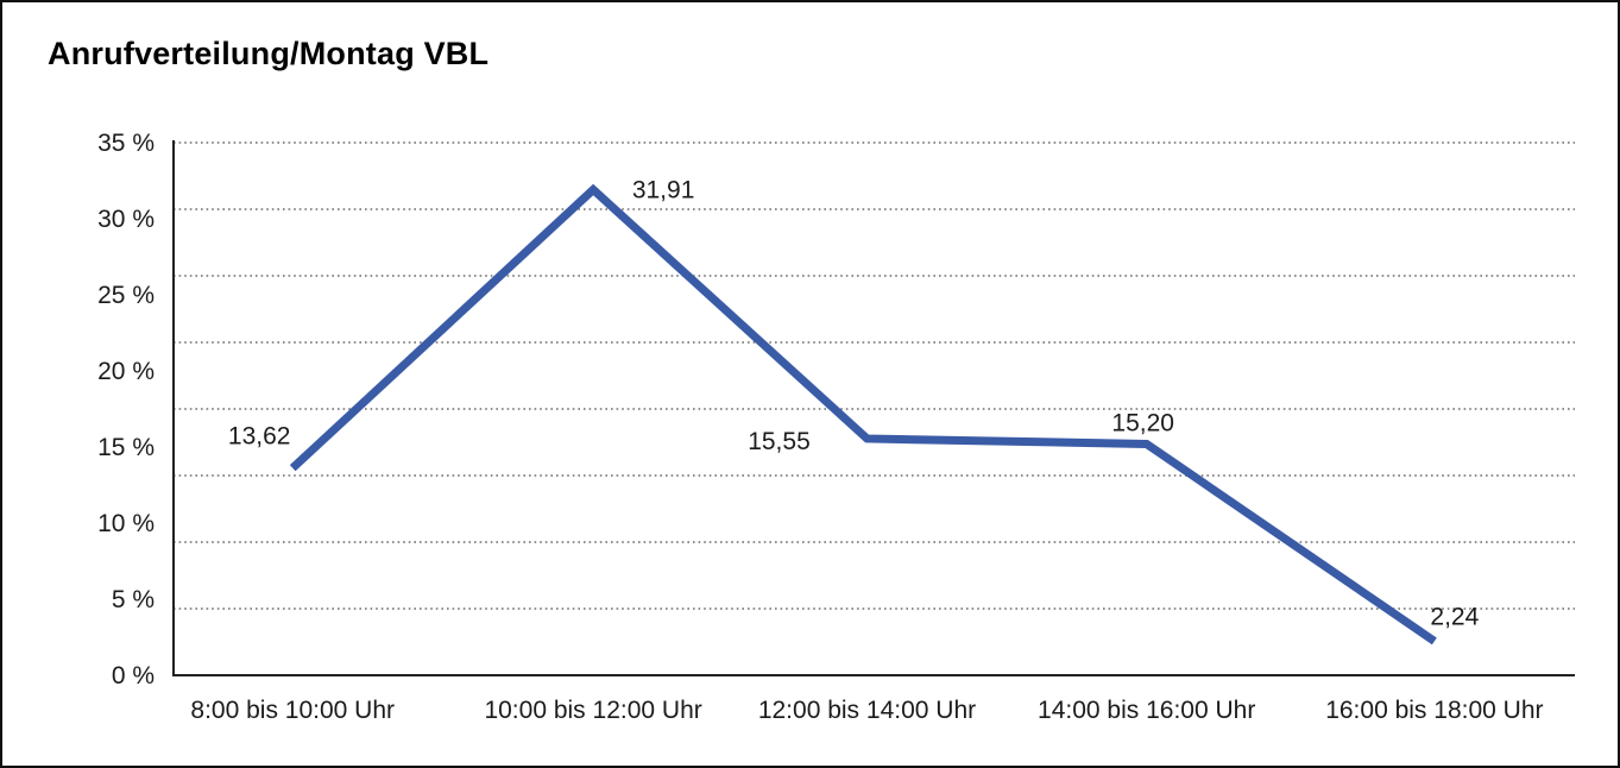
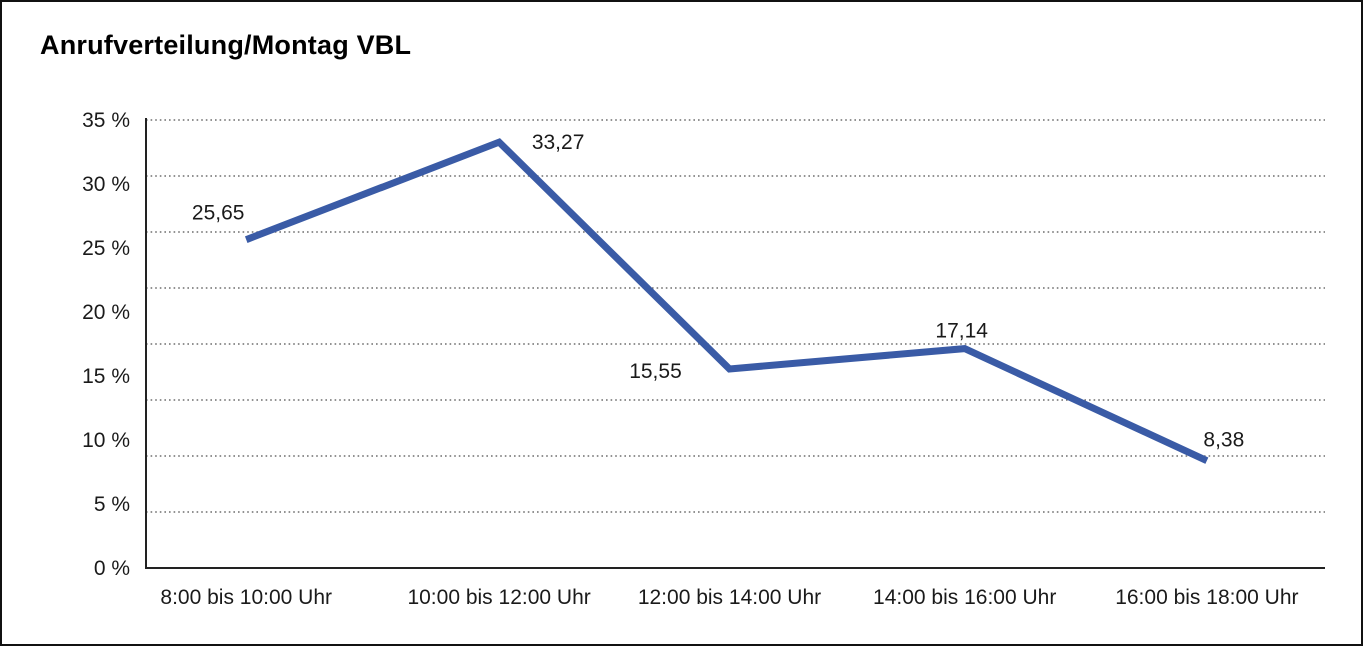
8:00 bis 10:00 Uhr: 13,62 -> 25,65
10:00 bis 12:00 Uhr: 31,91 -> 33,27
14:00 bis 16:00 Uhr: 15,20 -> 17,14
16:00 bis 18:00 Uhr: 2,24 -> 8,38
